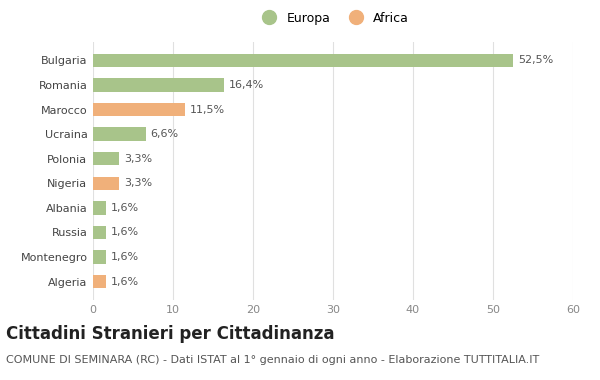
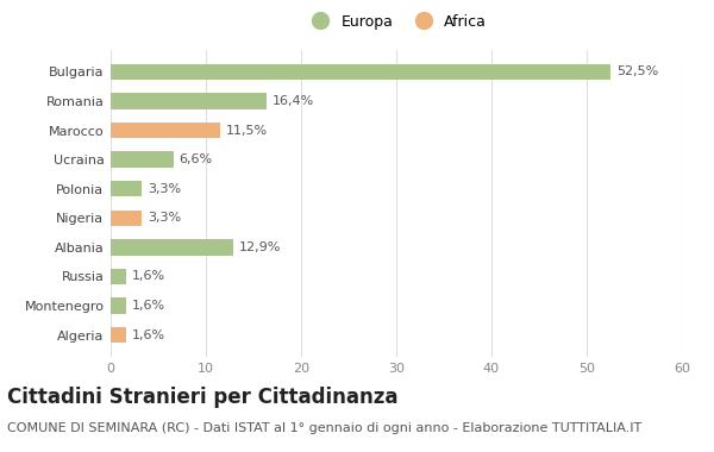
Albania: 1,6% -> 12,9%
